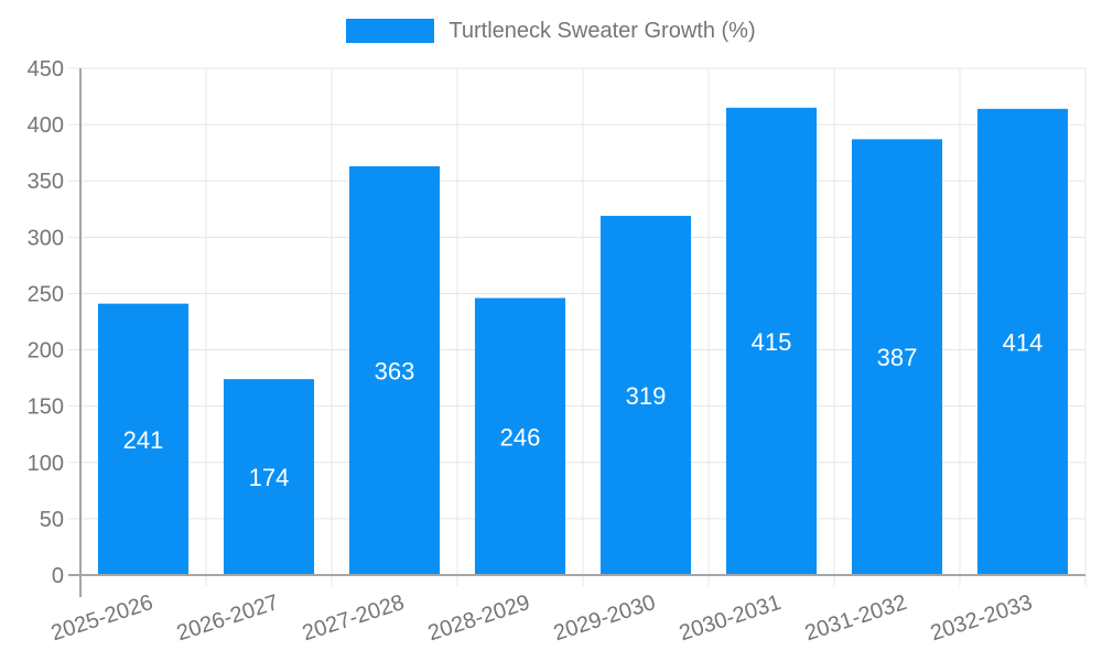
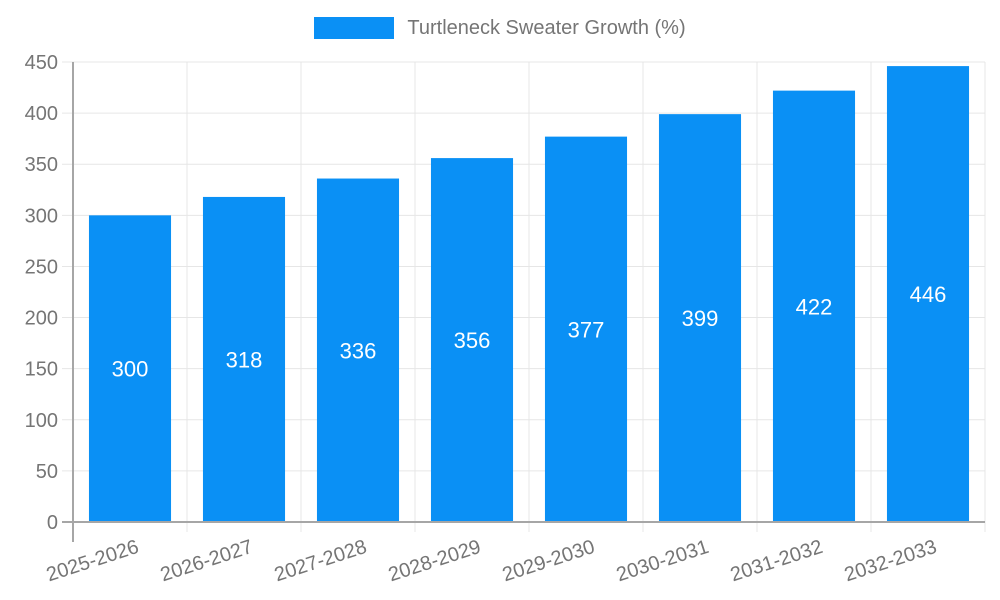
2025-2026: 241 -> 300
2026-2027: 174 -> 318
2027-2028: 363 -> 336
2028-2029: 246 -> 356
2029-2030: 319 -> 377
2030-2031: 415 -> 399
2031-2032: 387 -> 422
2032-2033: 414 -> 446
